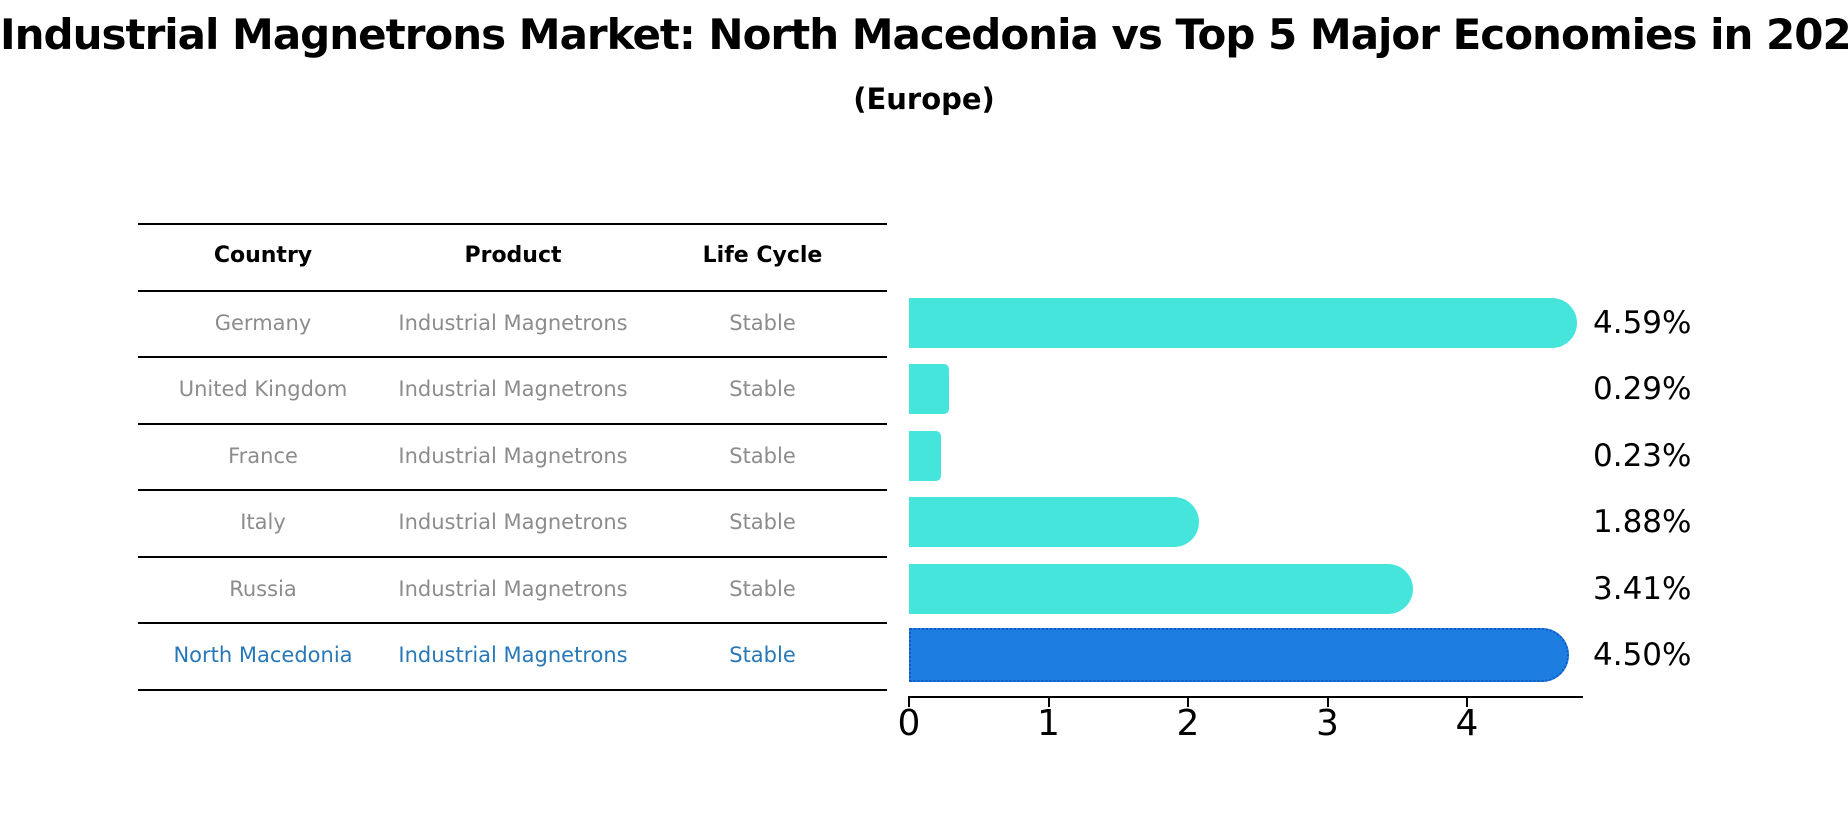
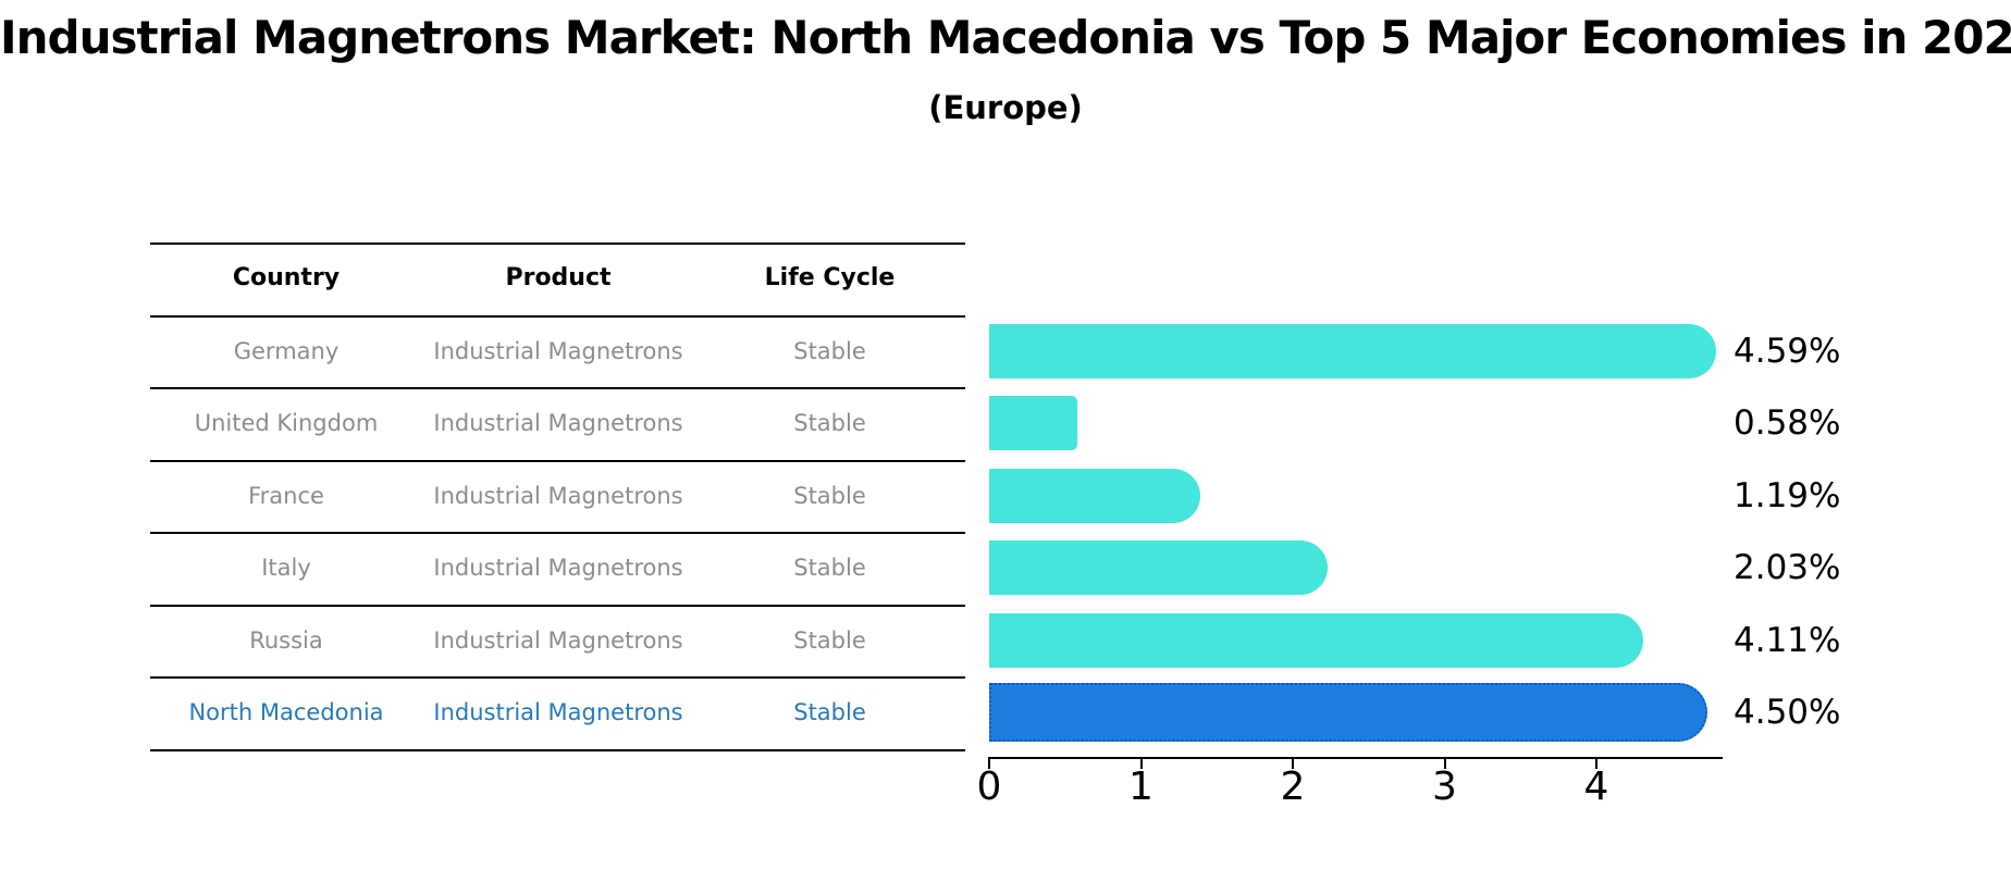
United Kingdom: 0.29% -> 0.58%
France: 0.23% -> 1.19%
Italy: 1.88% -> 2.03%
Russia: 3.41% -> 4.11%
